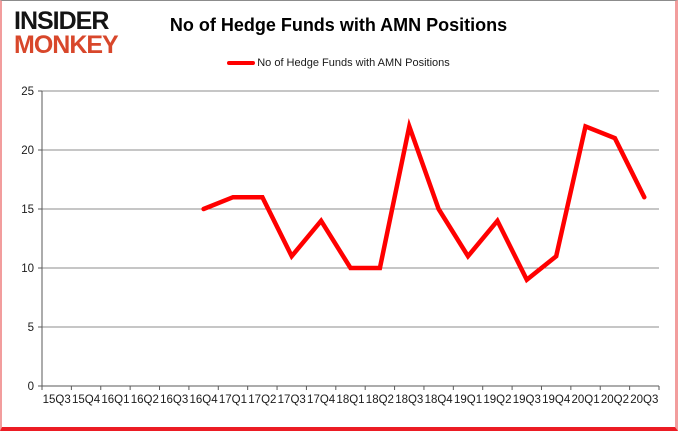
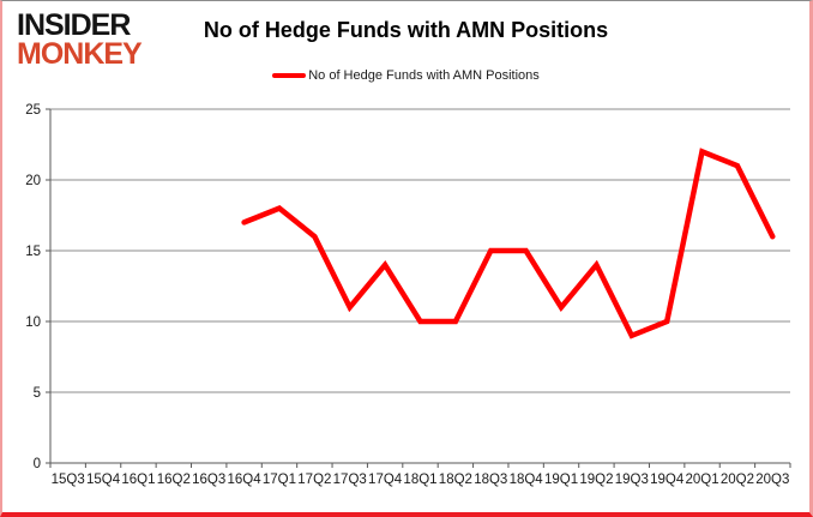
16Q4: 15 -> 17
17Q1: 16 -> 18
18Q3: 22 -> 15
19Q4: 11 -> 10
